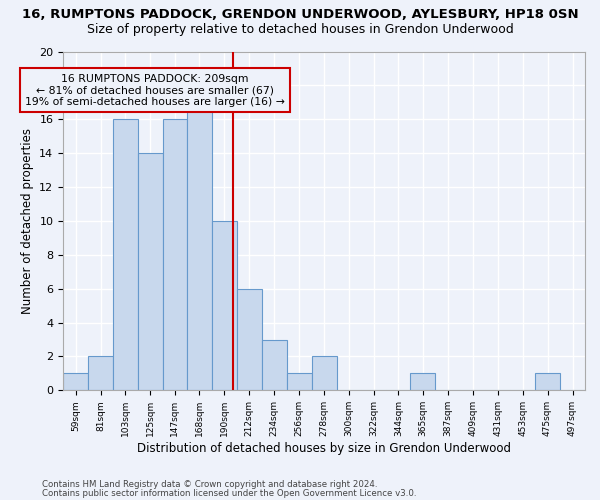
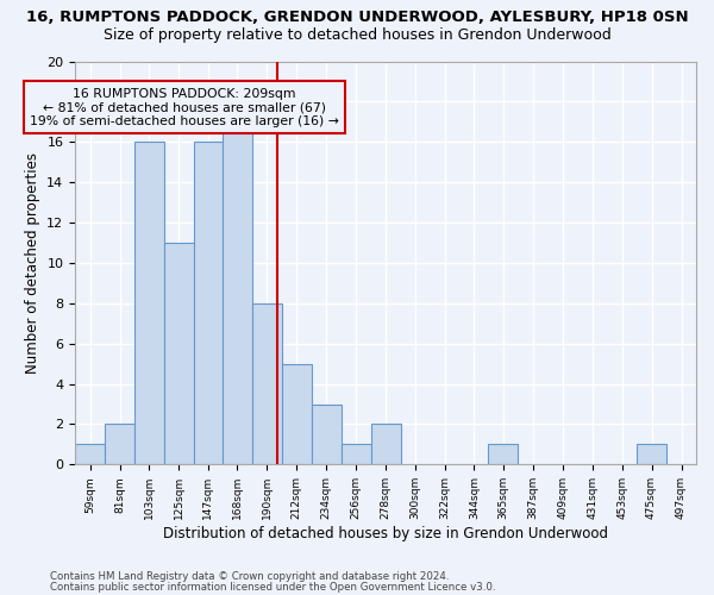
125sqm: 14 -> 11
190sqm: 10 -> 8
212sqm: 6 -> 5
